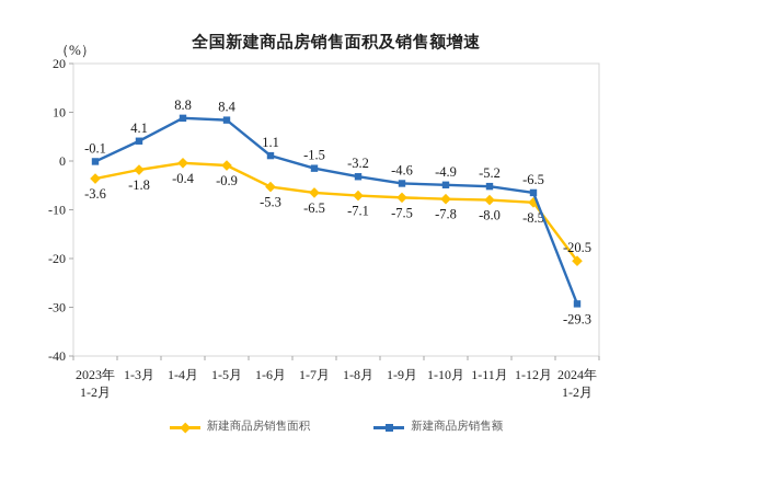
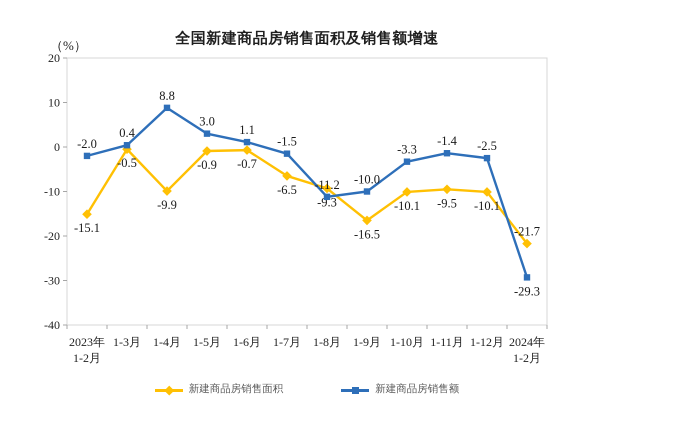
新建商品房销售面积/2023年 1-2月: -3.6 -> -15.1
新建商品房销售额/2023年 1-2月: -0.1 -> -2.0
新建商品房销售面积/1-3月: -1.8 -> -0.5
新建商品房销售额/1-3月: 4.1 -> 0.4
新建商品房销售面积/1-4月: -0.4 -> -9.9
新建商品房销售额/1-5月: 8.4 -> 3.0
新建商品房销售面积/1-6月: -5.3 -> -0.7
新建商品房销售面积/1-8月: -7.1 -> -9.3
新建商品房销售额/1-8月: -3.2 -> -11.2
新建商品房销售面积/1-9月: -7.5 -> -16.5
新建商品房销售额/1-9月: -4.6 -> -10.0
新建商品房销售面积/1-10月: -7.8 -> -10.1
新建商品房销售额/1-10月: -4.9 -> -3.3
新建商品房销售面积/1-11月: -8.0 -> -9.5
新建商品房销售额/1-11月: -5.2 -> -1.4
新建商品房销售面积/1-12月: -8.5 -> -10.1
新建商品房销售额/1-12月: -6.5 -> -2.5
新建商品房销售面积/2024年 1-2月: -20.5 -> -21.7
